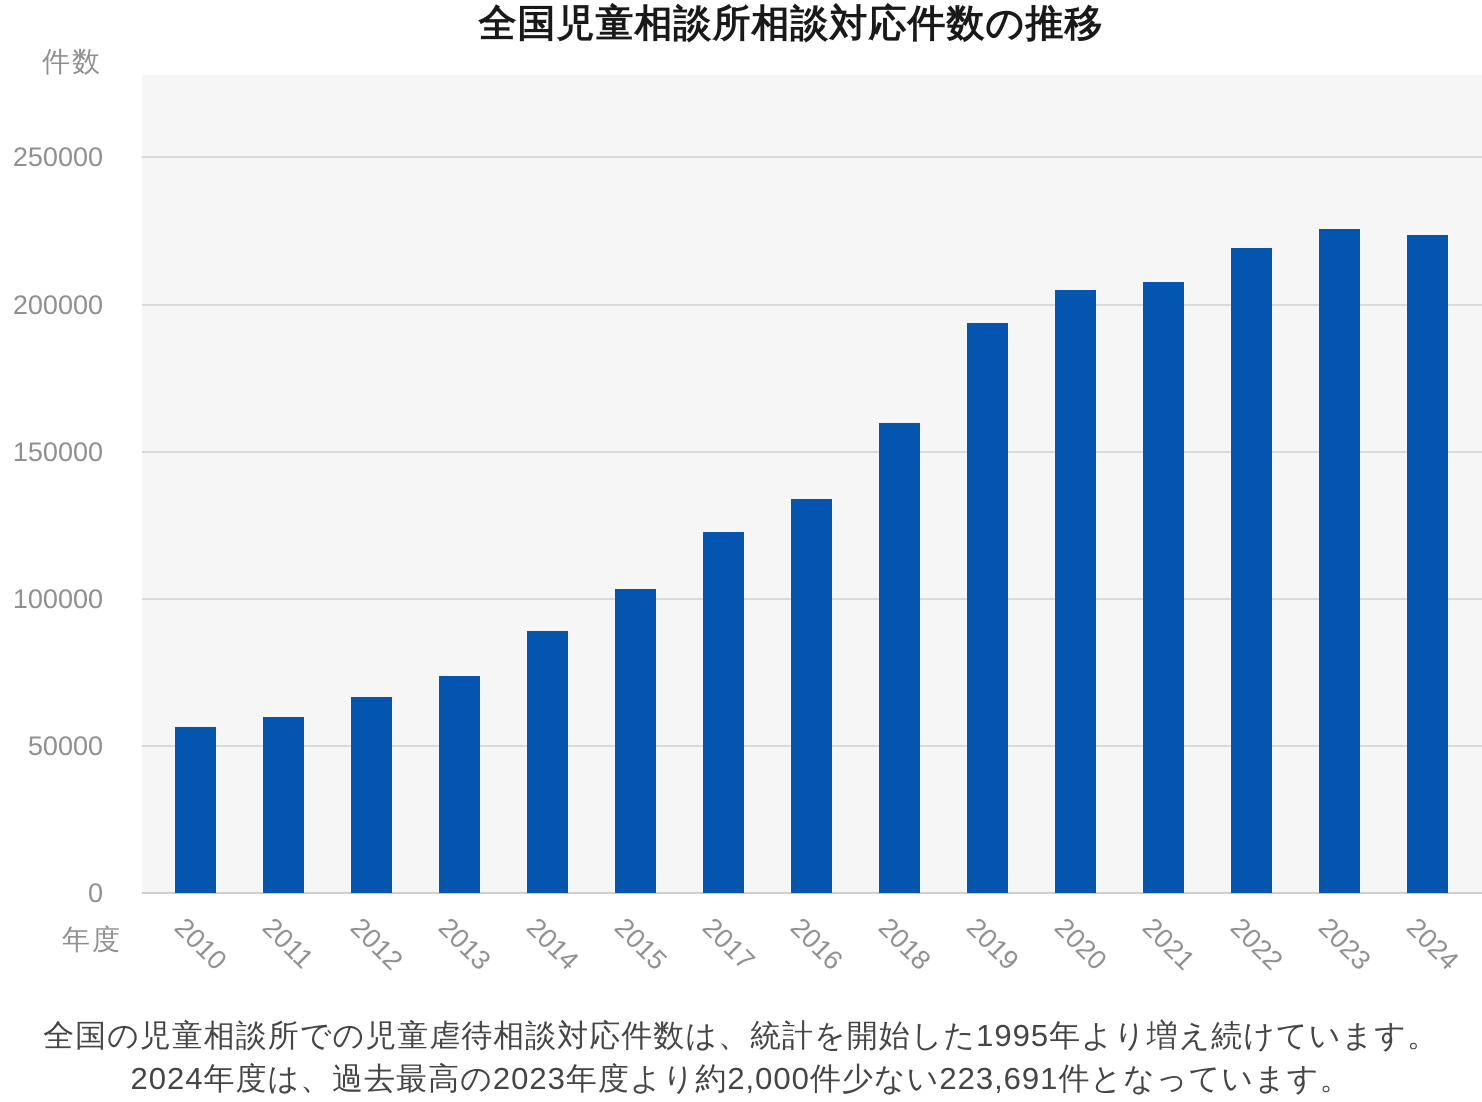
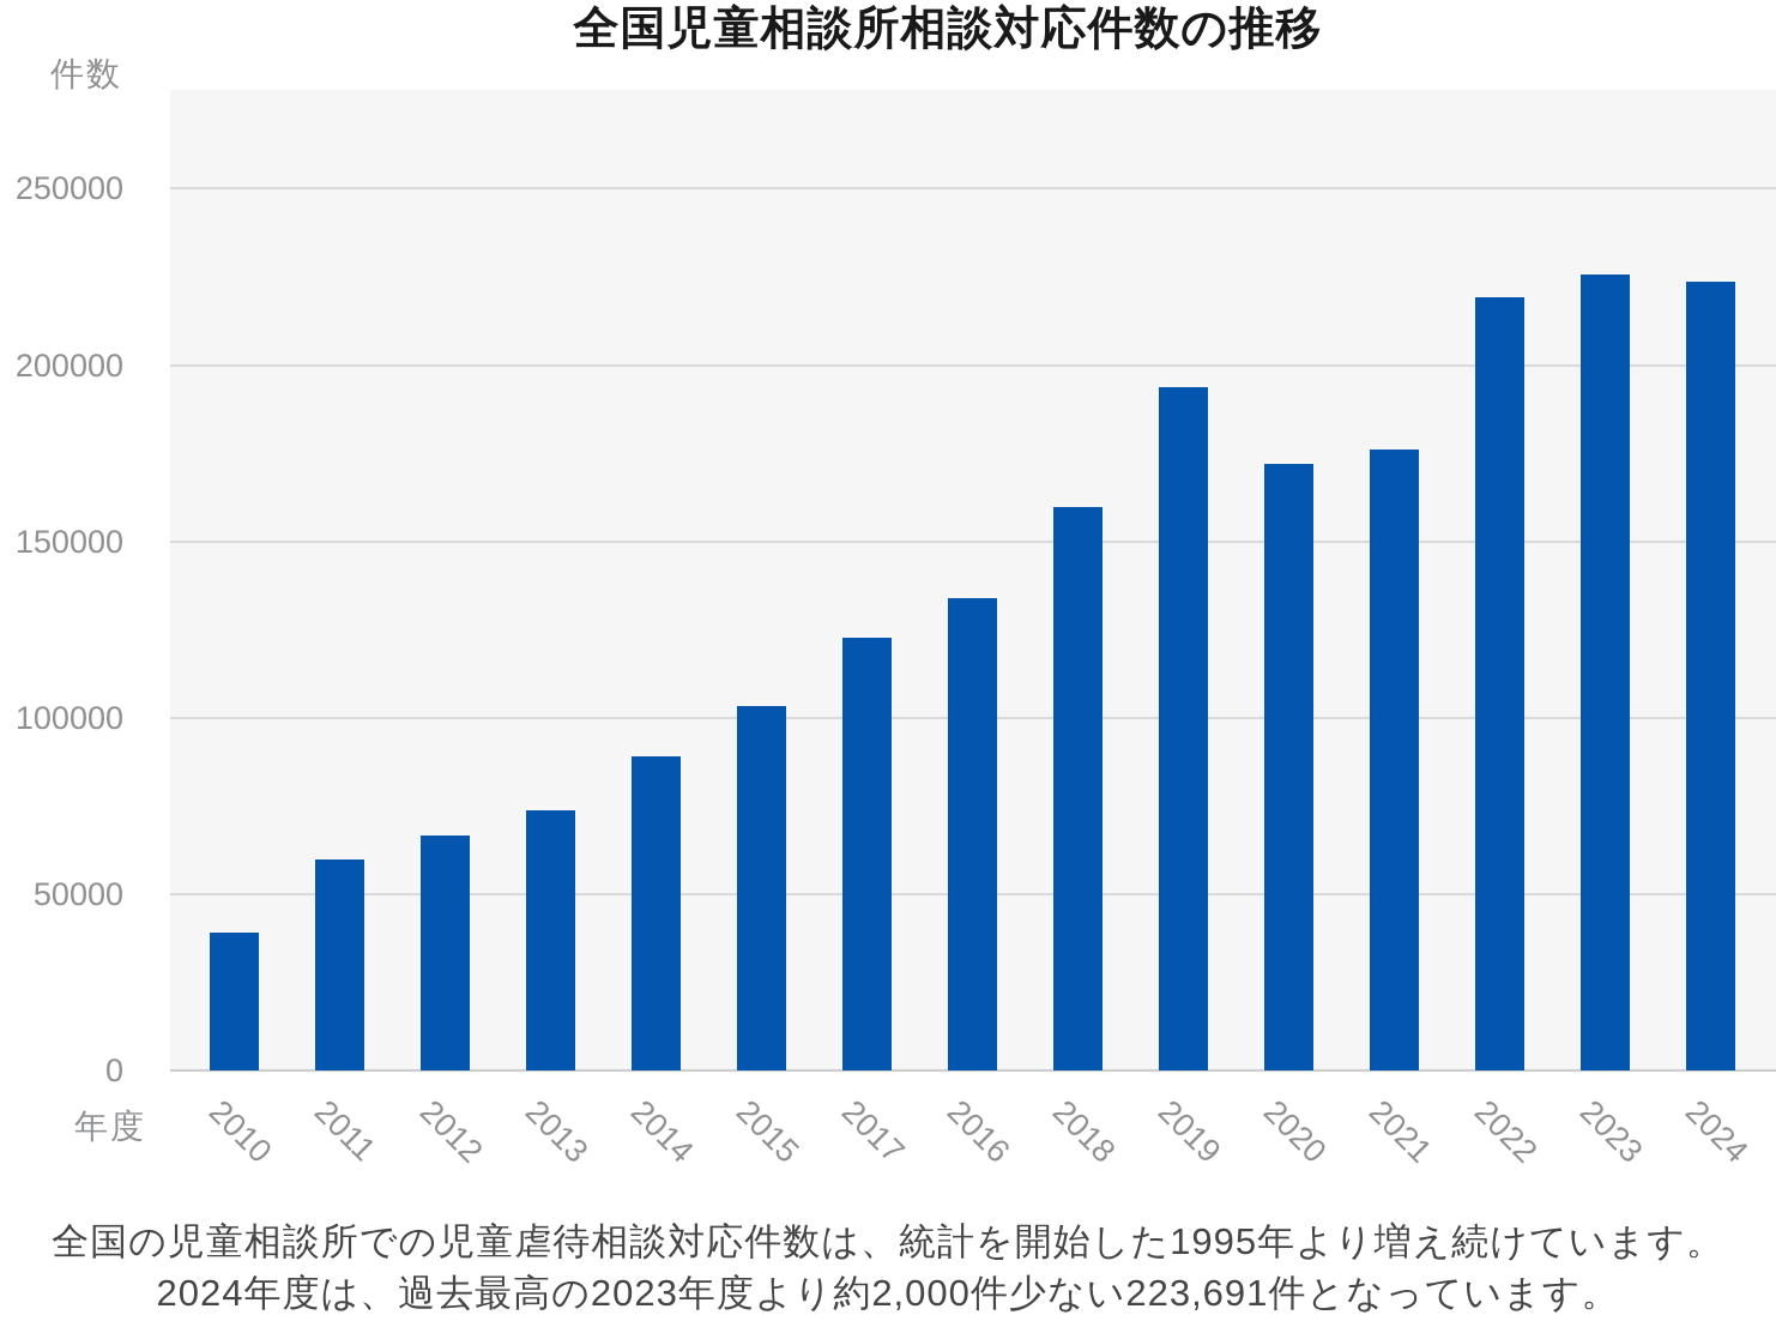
2010: 56000 -> 39000
2020: 205000 -> 172000
2021: 208000 -> 176000
